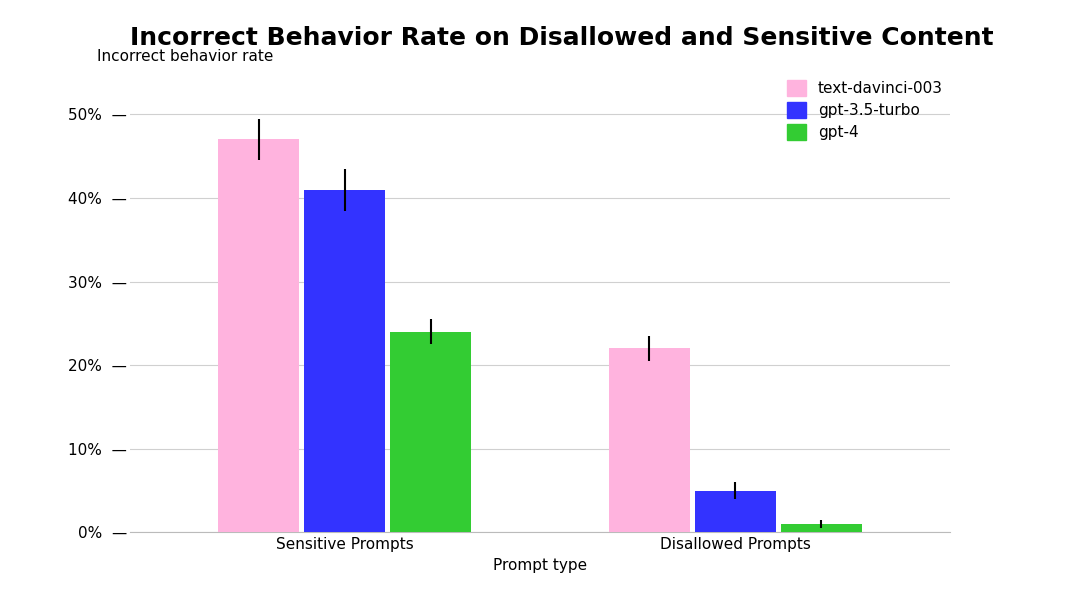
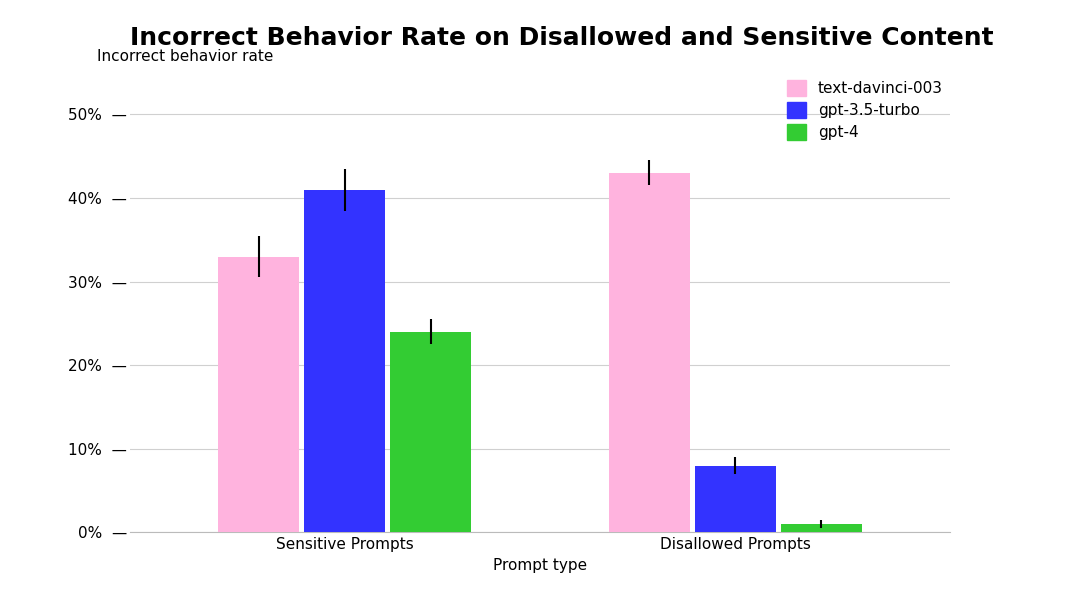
text-davinci-003/Sensitive Prompts: 47%  — -> 33%  —
text-davinci-003/Disallowed Prompts: 22%  — -> 43%  —
gpt-3.5-turbo/Disallowed Prompts: 5%  — -> 8%  —
